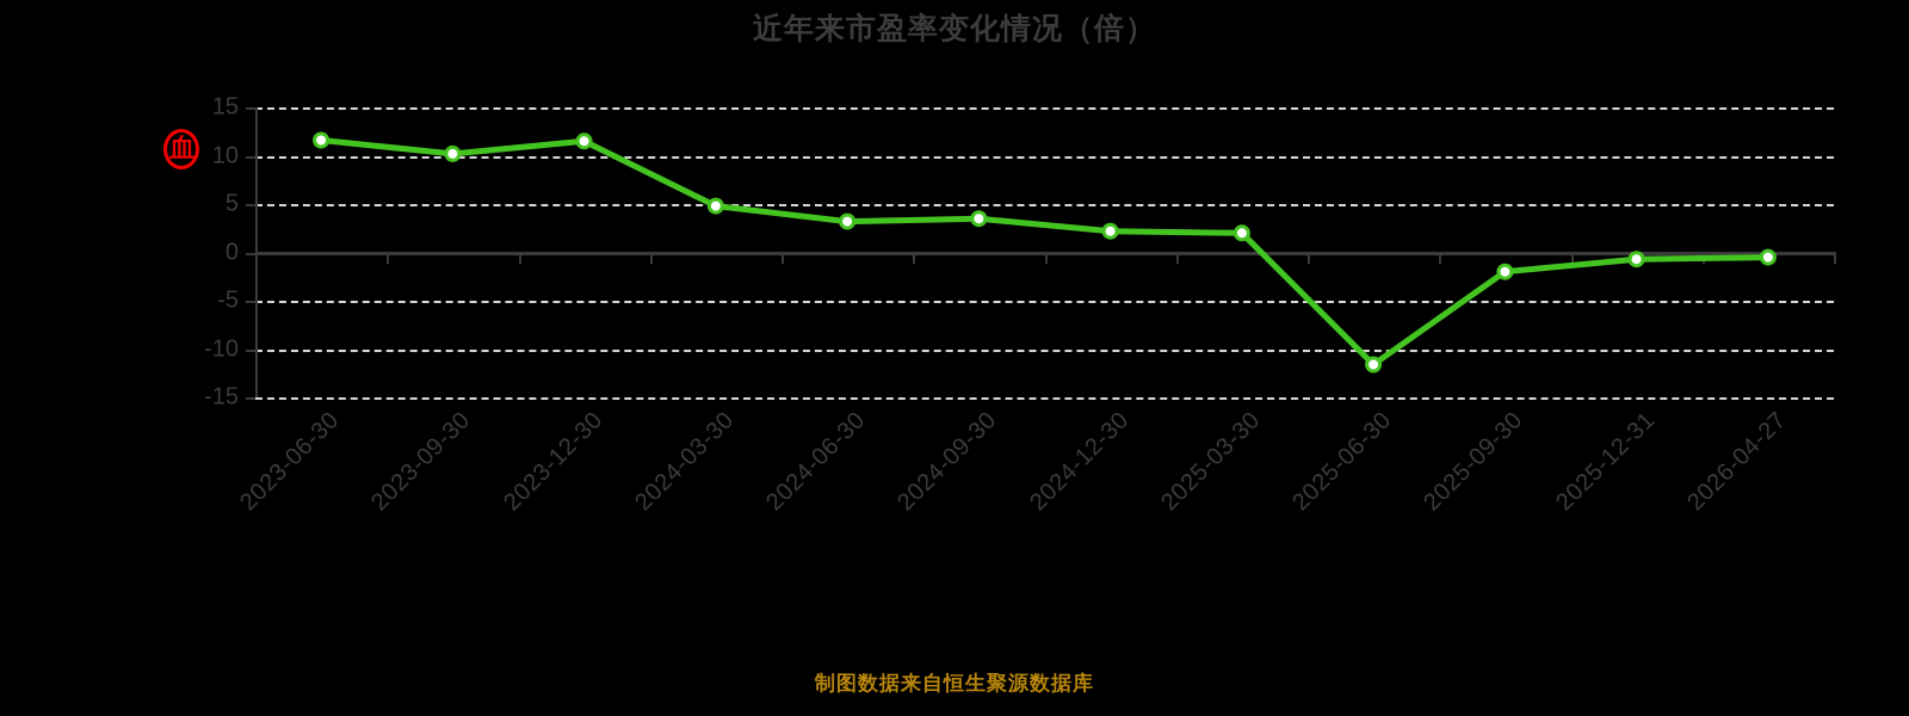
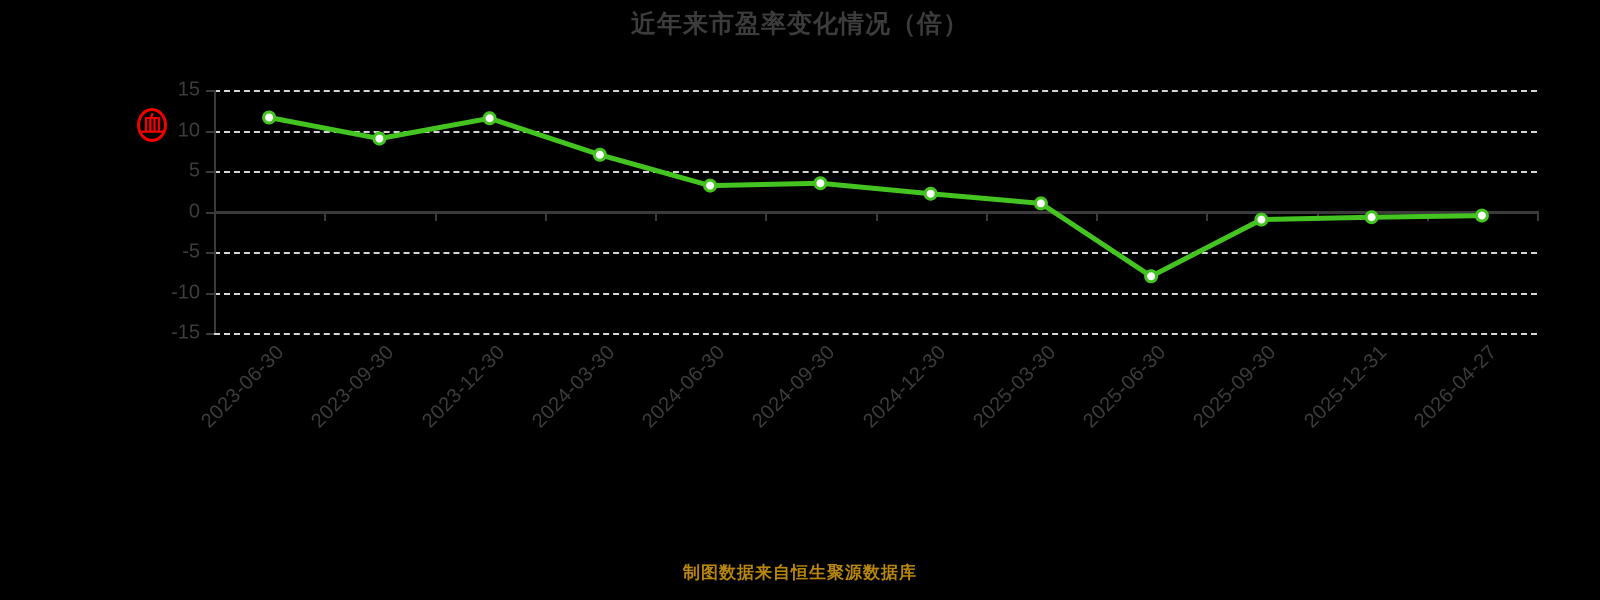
2023-09-30: 10 -> 9
2024-03-30: 5 -> 7
2025-03-30: 2 -> 1
2025-06-30: -12 -> -8
2025-09-30: -2 -> -1
